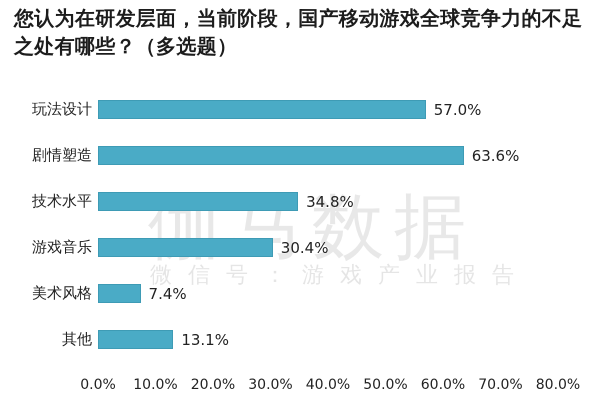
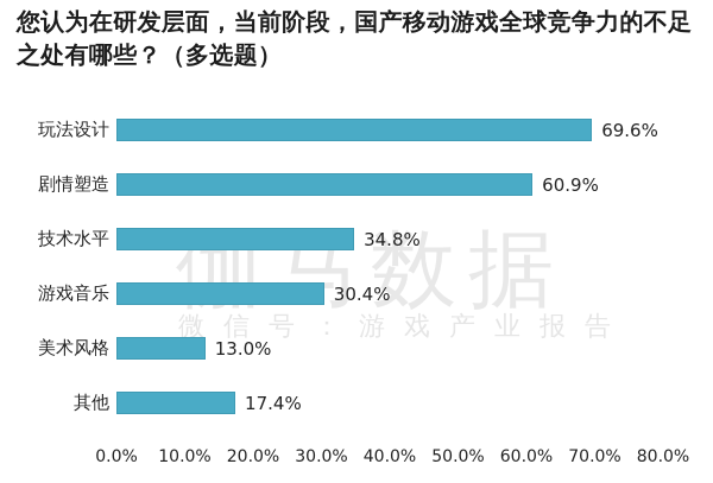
玩法设计: 57.0% -> 69.6%
剧情塑造: 63.6% -> 60.9%
美术风格: 7.4% -> 13.0%
其他: 13.1% -> 17.4%
